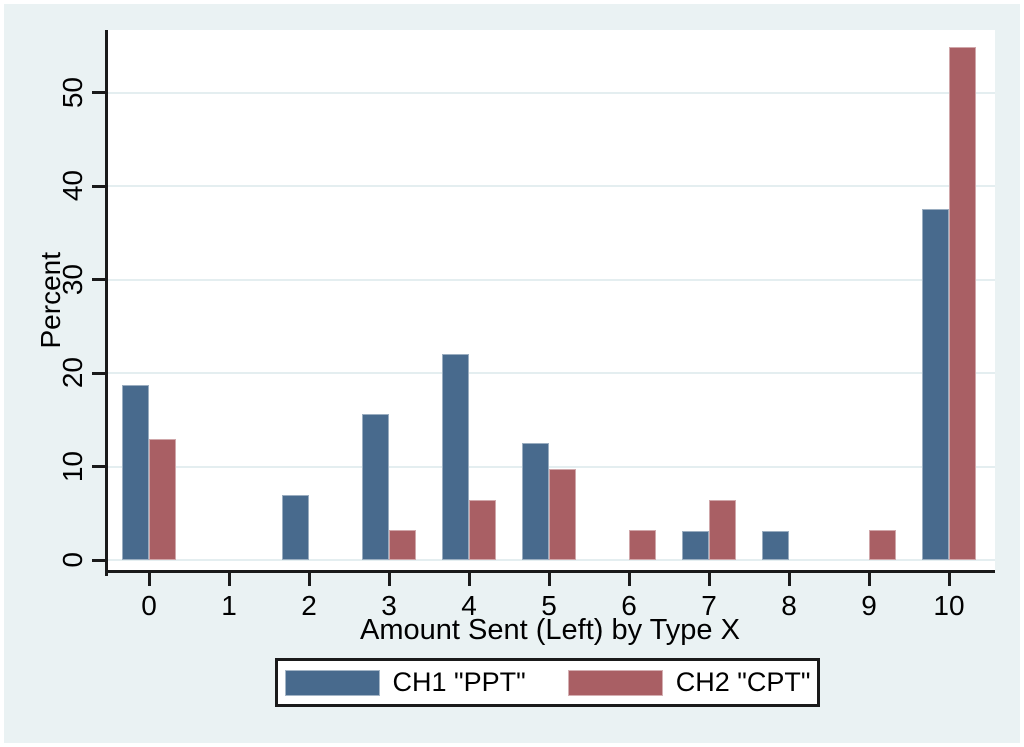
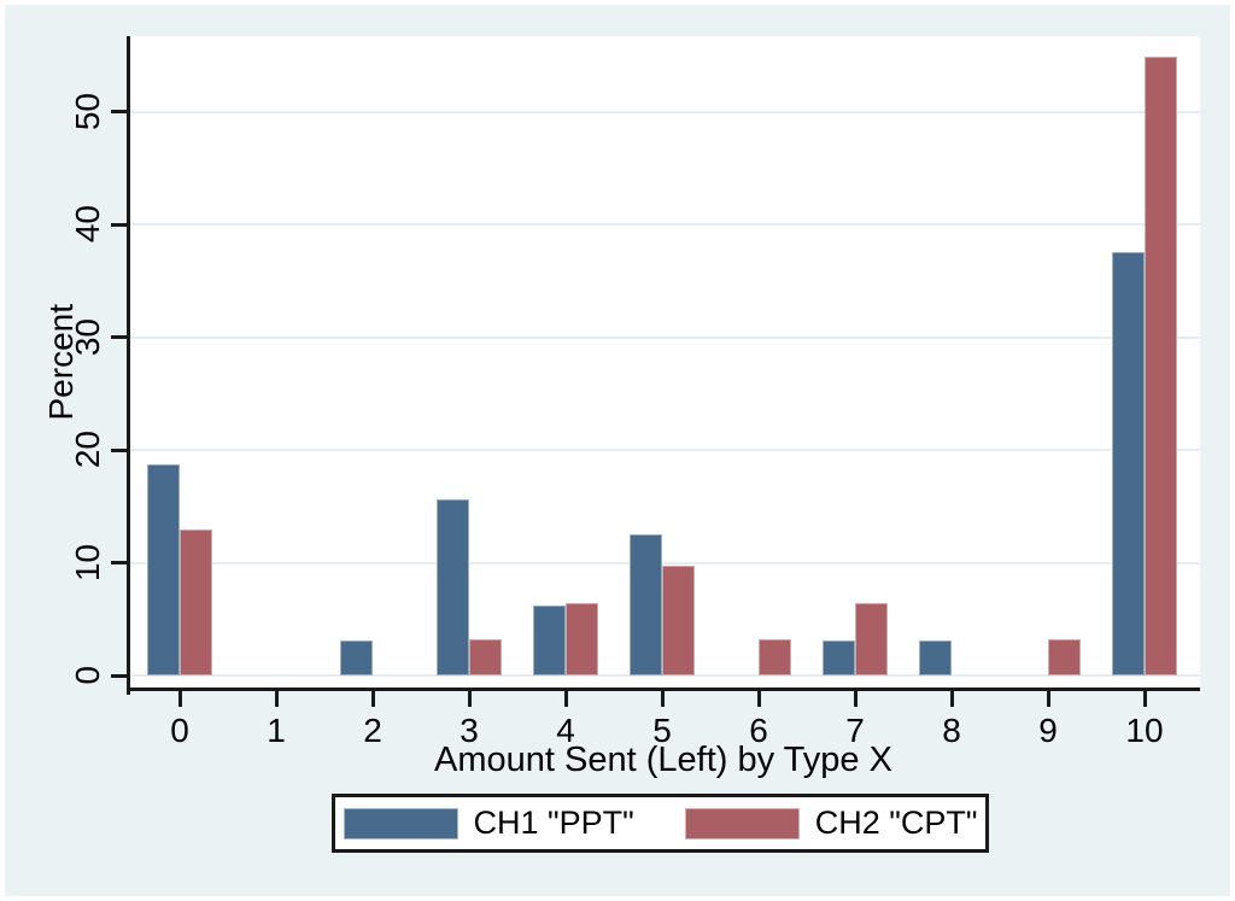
CH1 "PPT"/2: 7 -> 3
CH1 "PPT"/4: 22 -> 6
